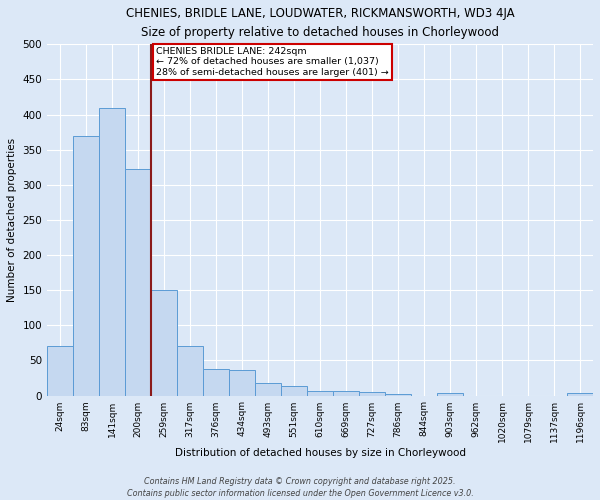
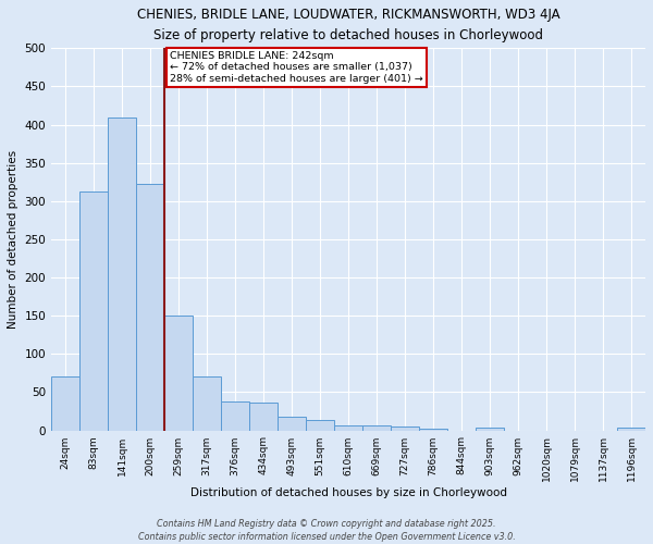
83sqm: 370 -> 313
